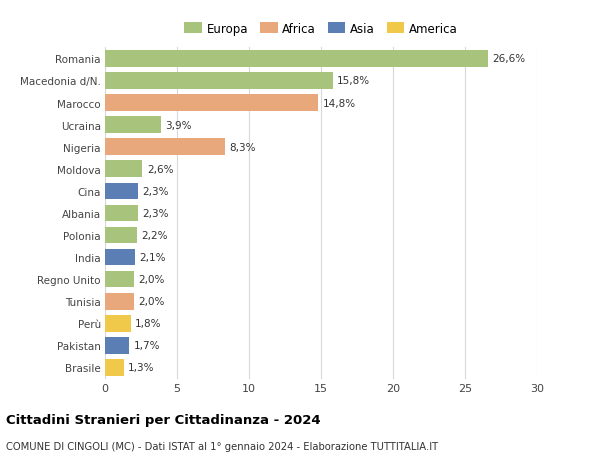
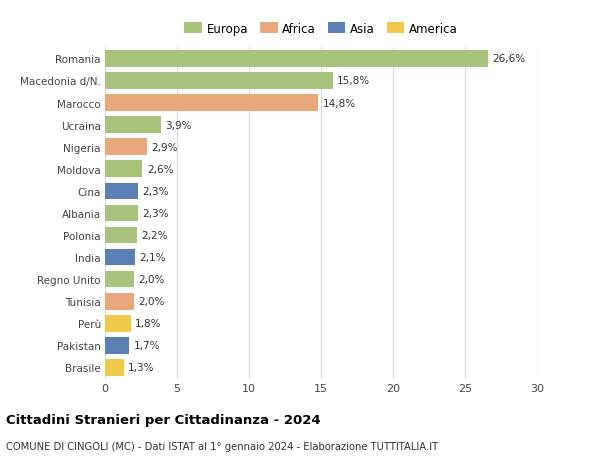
Nigeria: 8,3% -> 2,9%
